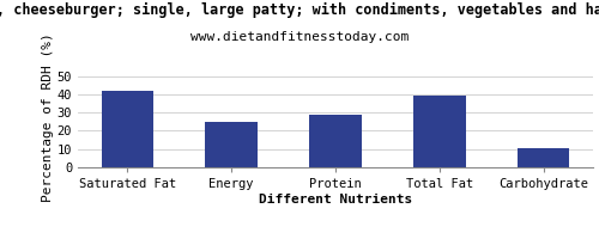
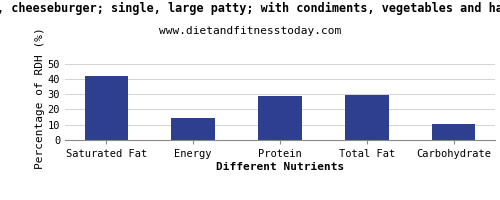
Energy: 25 -> 14
Total Fat: 39 -> 30
